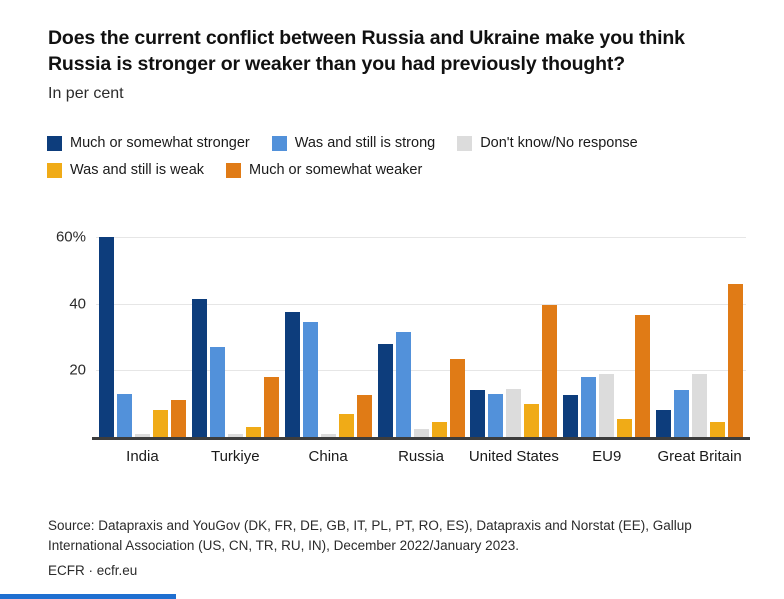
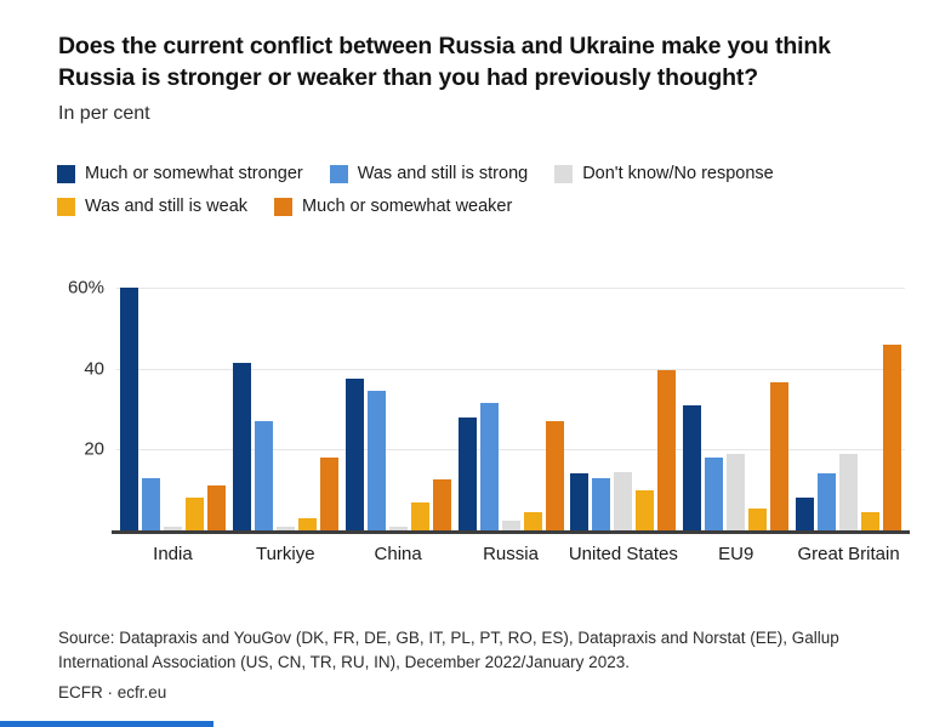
Much or somewhat weaker/Russia: 24% -> 27%
Much or somewhat stronger/EU9: 12% -> 31%
